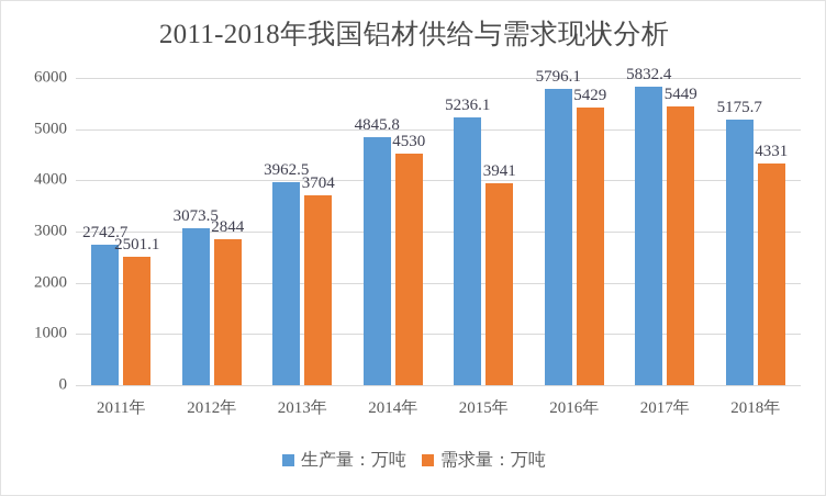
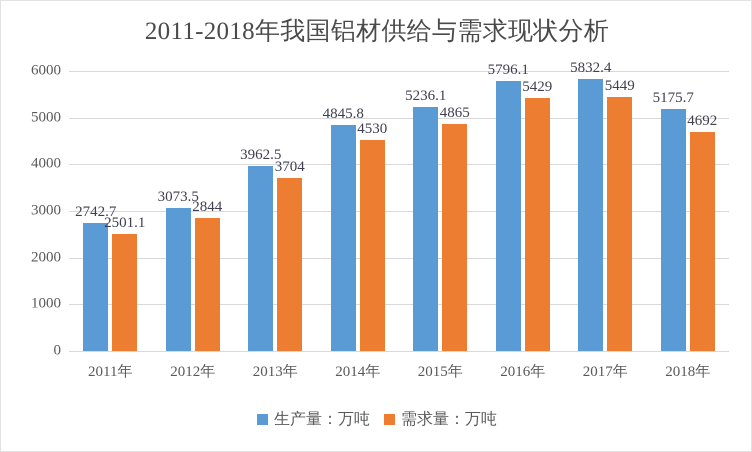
需求量：万吨/2015年: 3941 -> 4865
需求量：万吨/2018年: 4331 -> 4692
